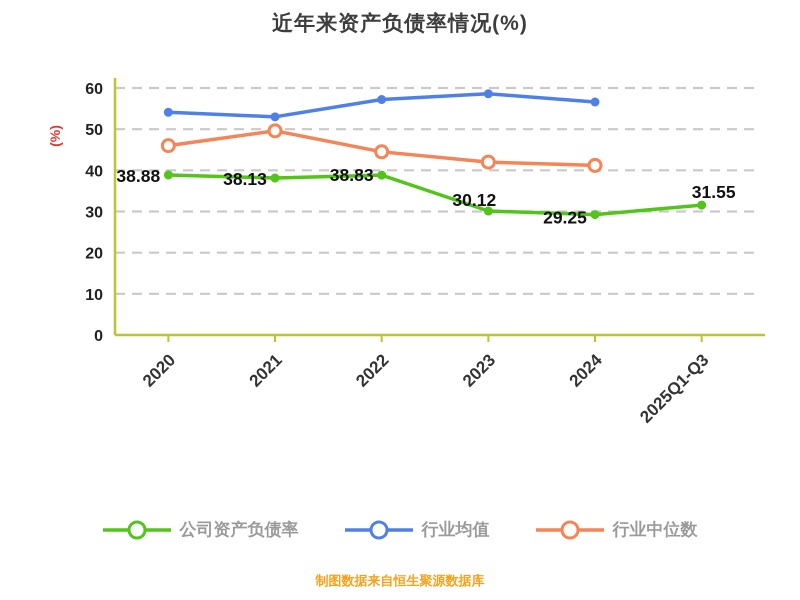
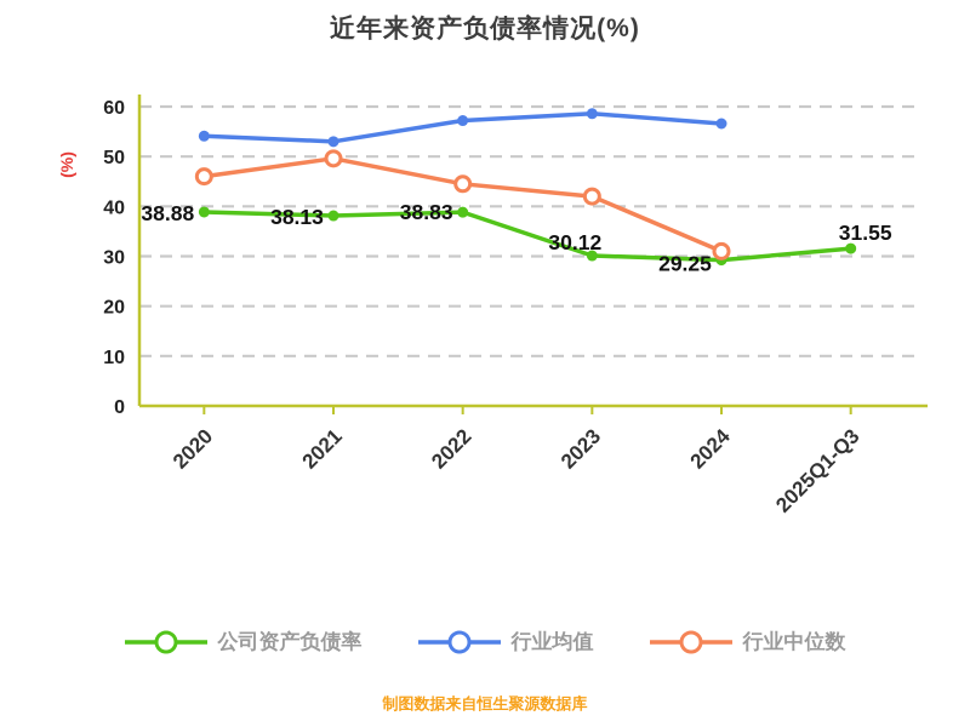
行业中位数/2024: 41 -> 31
